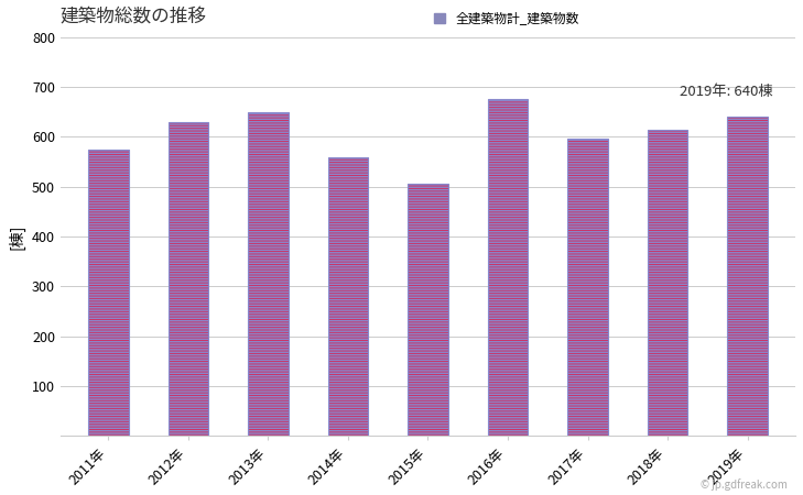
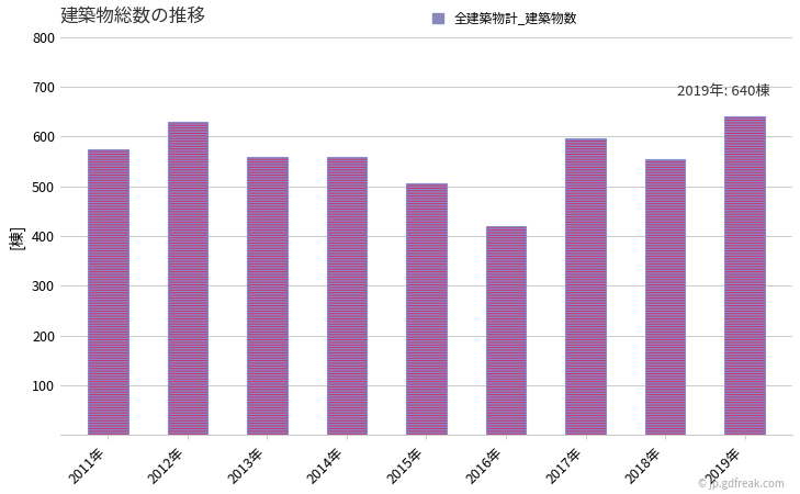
2013年: 650 -> 560
2016年: 675 -> 420
2018年: 615 -> 555
